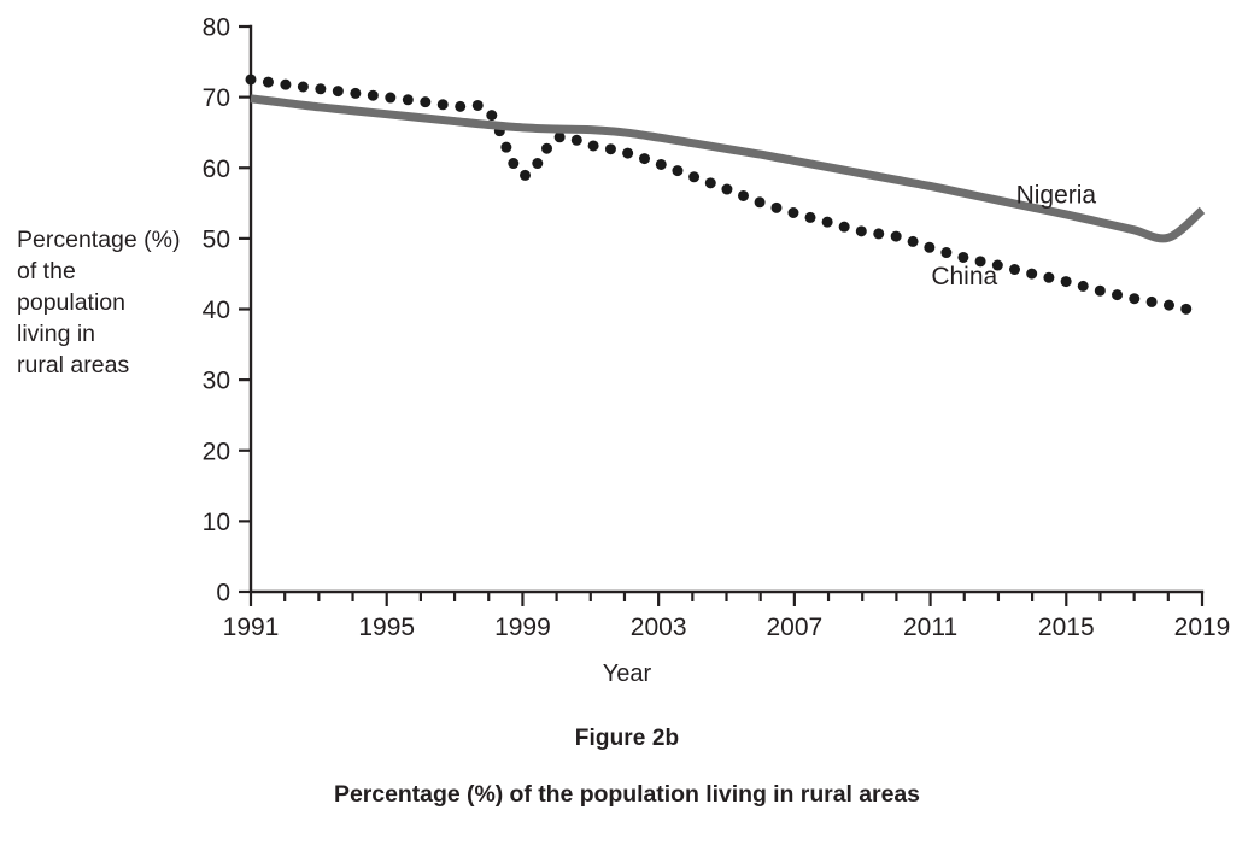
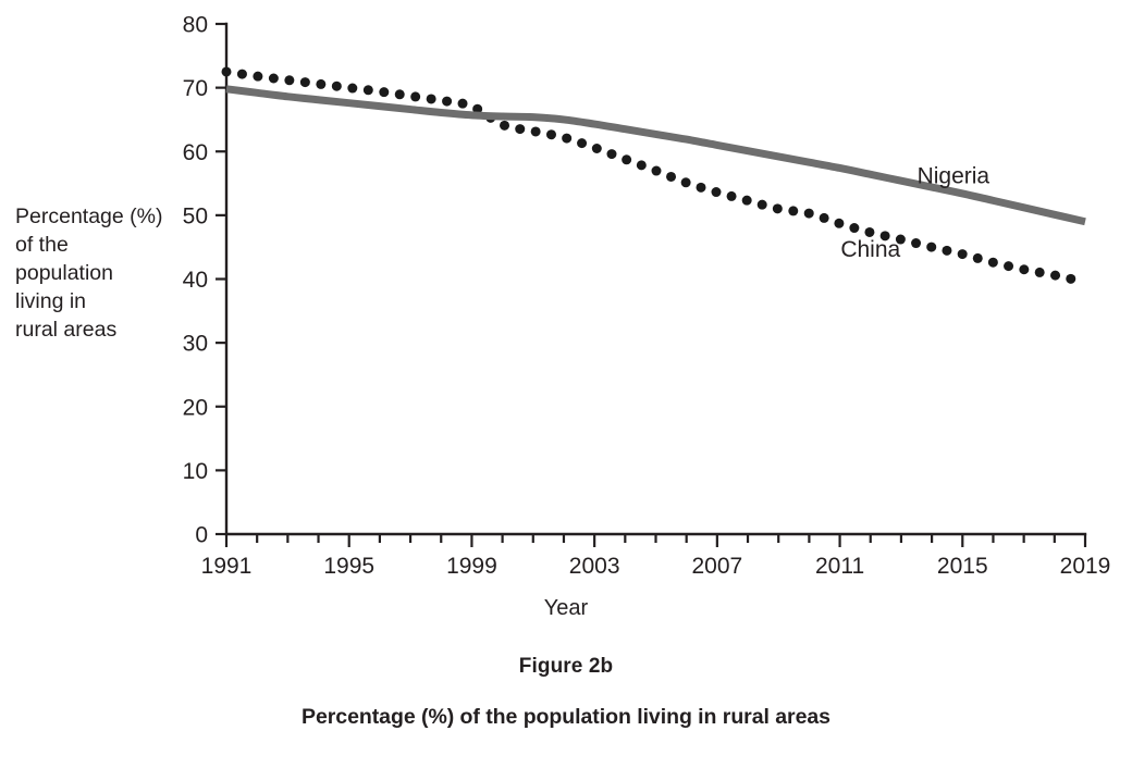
China/1999: 59 -> 67
Nigeria/2019: 54 -> 49
